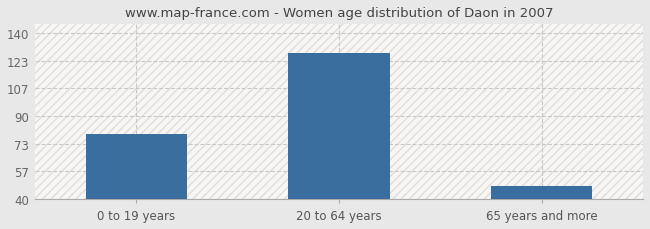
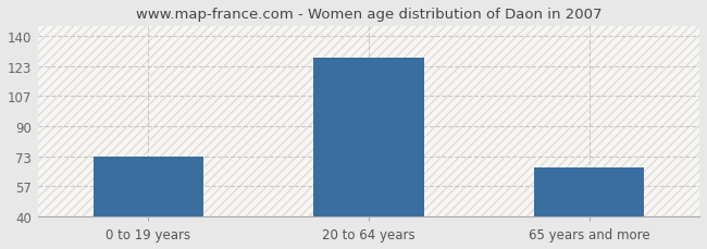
0 to 19 years: 79 -> 73
65 years and more: 48 -> 67
